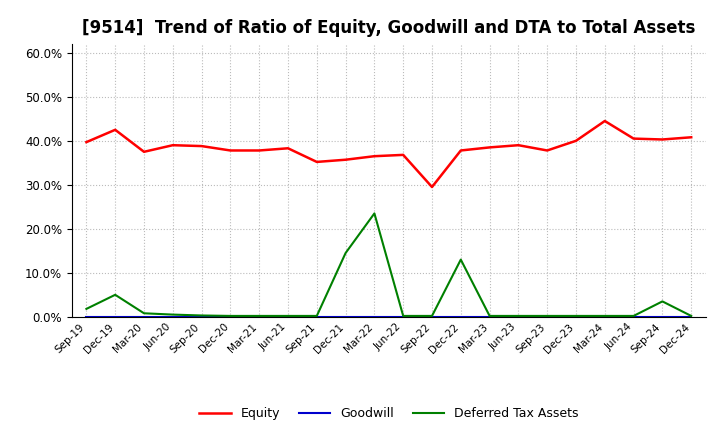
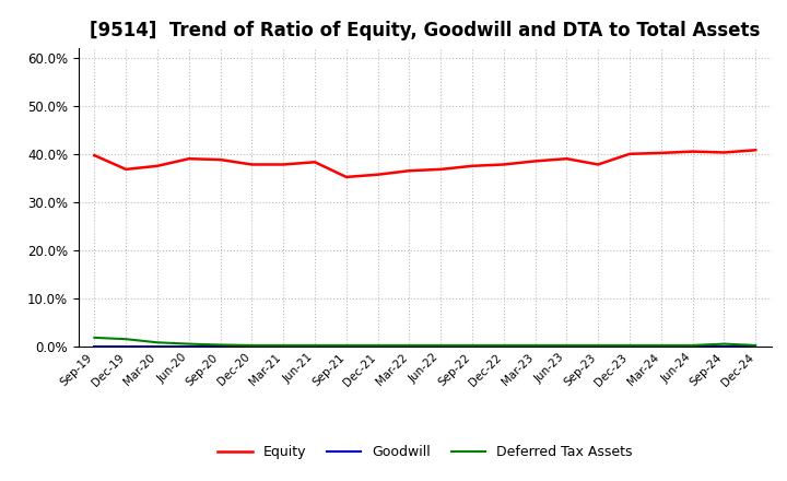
Equity/Dec-19: 42.5% -> 36.8%
Deferred Tax Assets/Dec-19: 5.0% -> 1.5%
Deferred Tax Assets/Dec-21: 14.5% -> 0.2%
Deferred Tax Assets/Mar-22: 23.5% -> 0.2%
Equity/Sep-22: 29.5% -> 37.5%
Deferred Tax Assets/Dec-22: 13.0% -> 0.2%
Equity/Mar-24: 44.5% -> 40.2%
Deferred Tax Assets/Sep-24: 3.5% -> 0.5%
